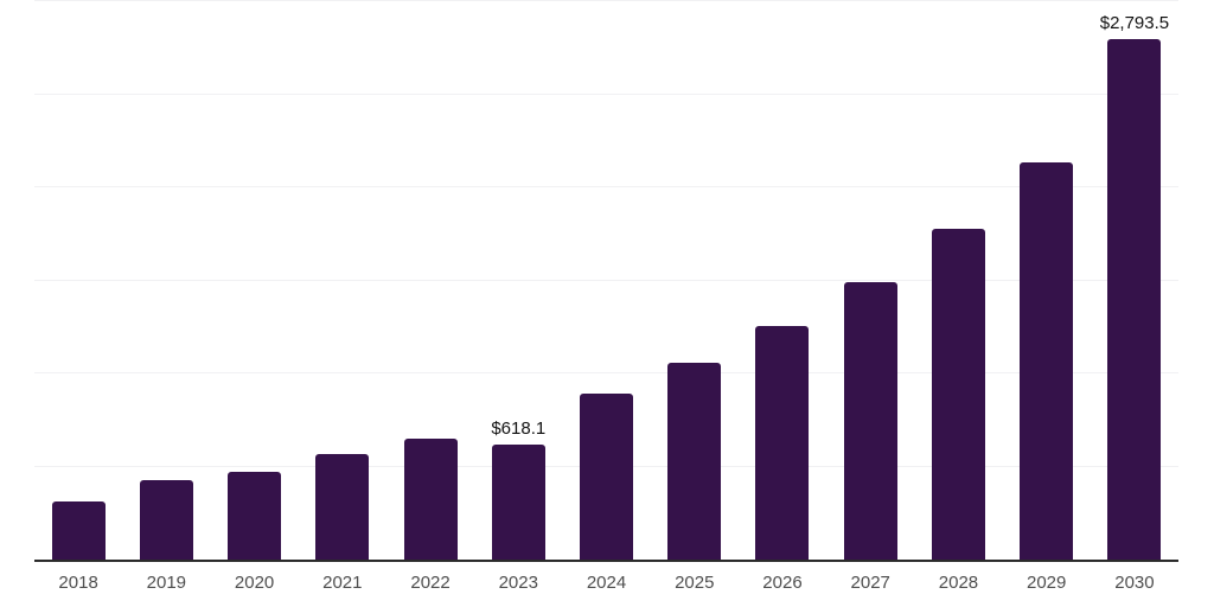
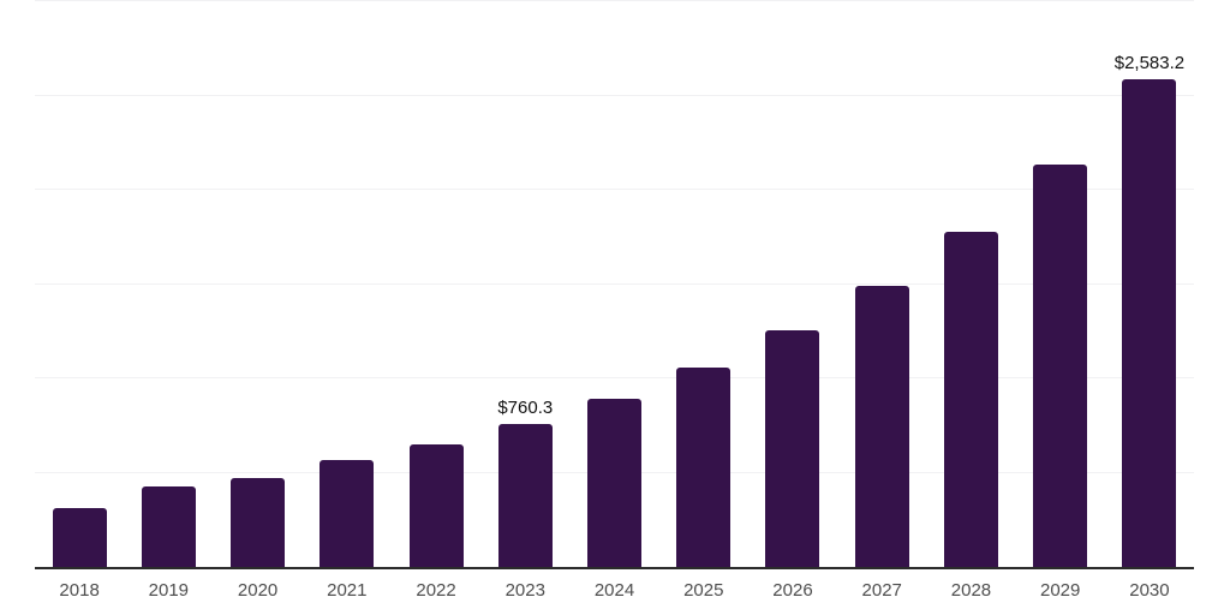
2023: $618.1 -> $760.3
2030: $2,793.5 -> $2,583.2
